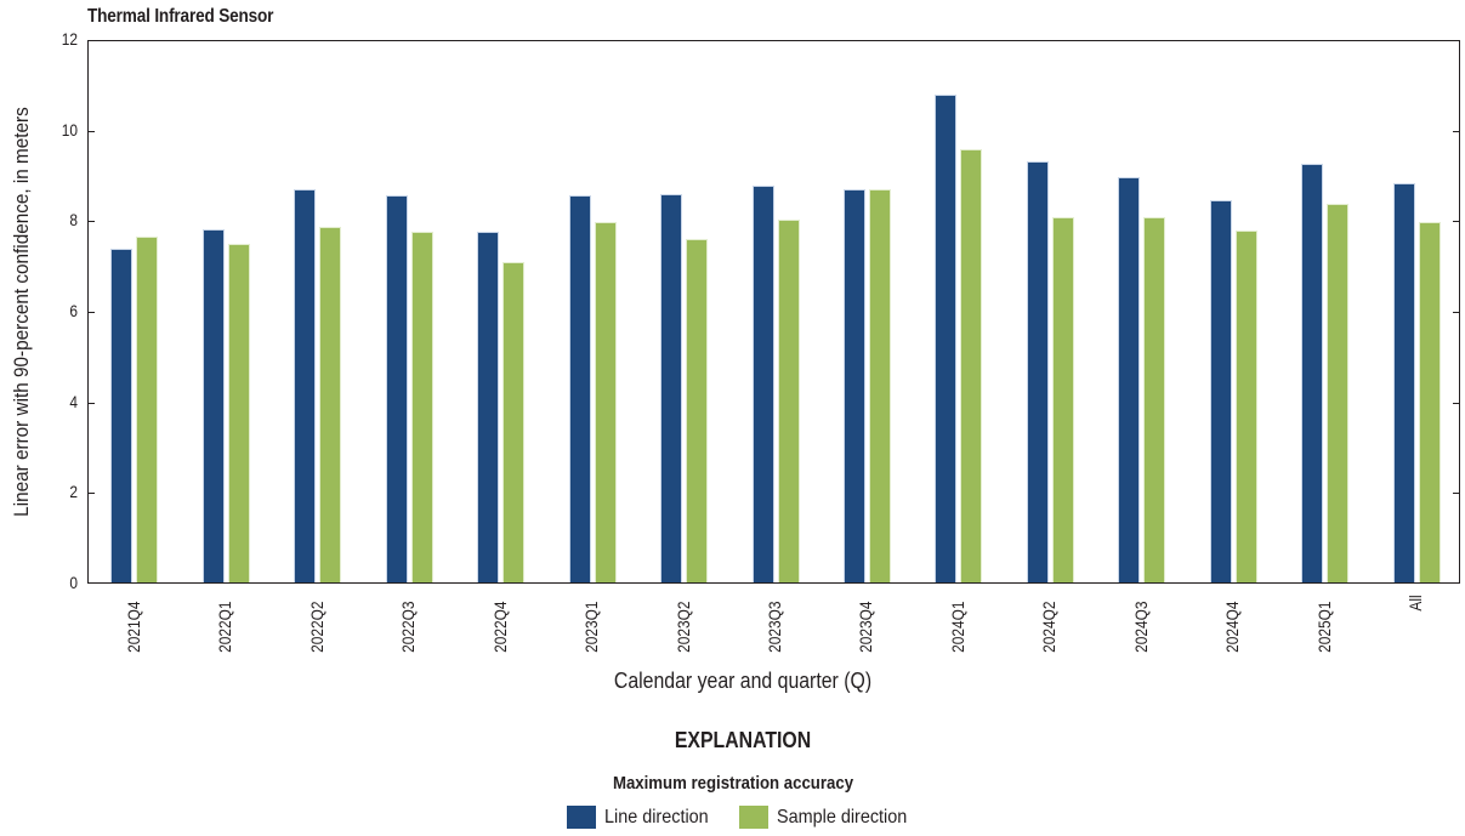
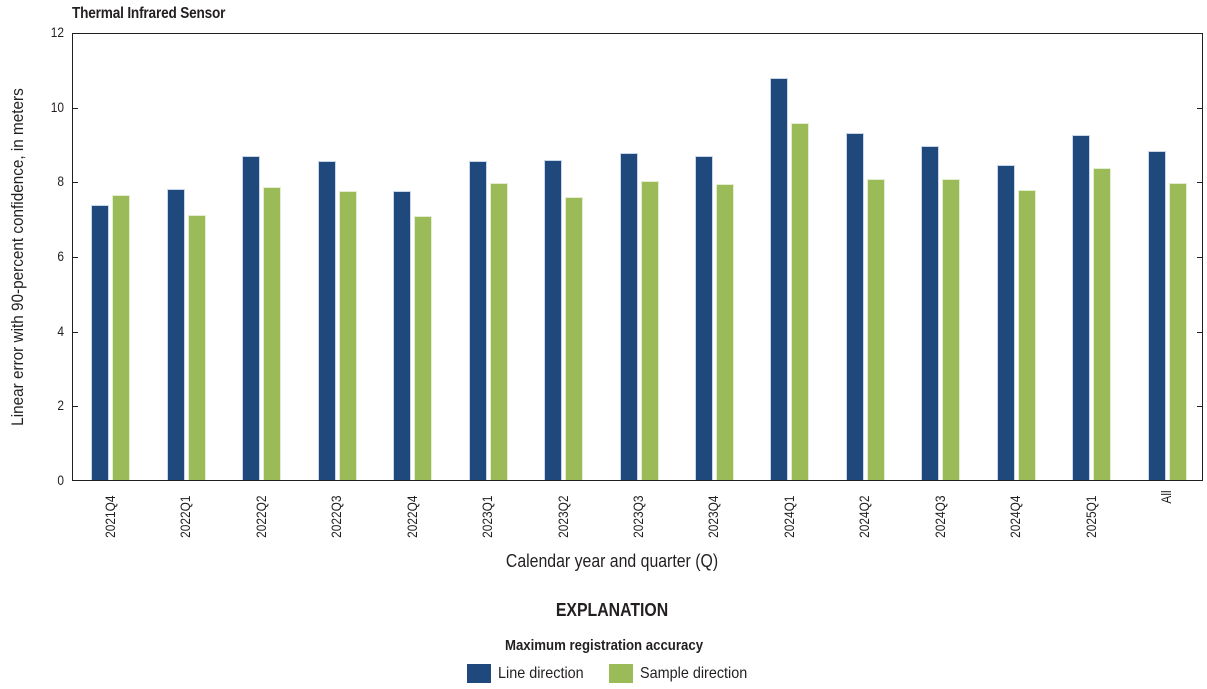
Sample direction/2022Q1: 7.5 -> 7.1
Sample direction/2023Q4: 8.7 -> 8.0
